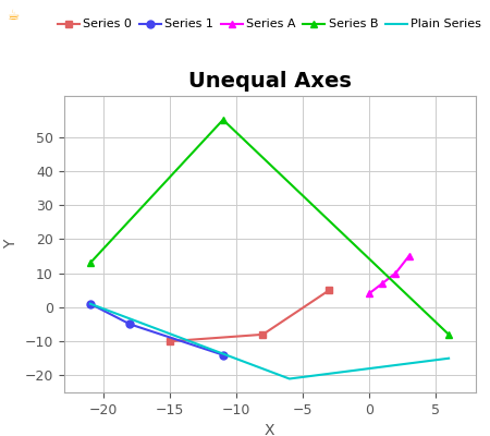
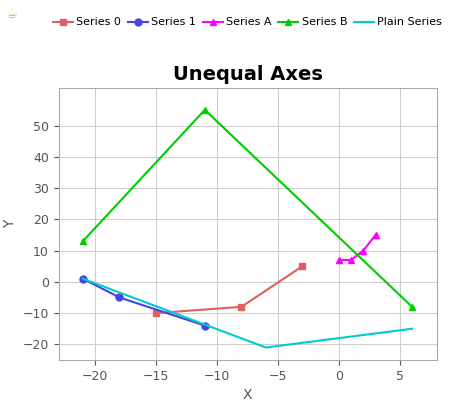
Series A/0: 4 -> 7
